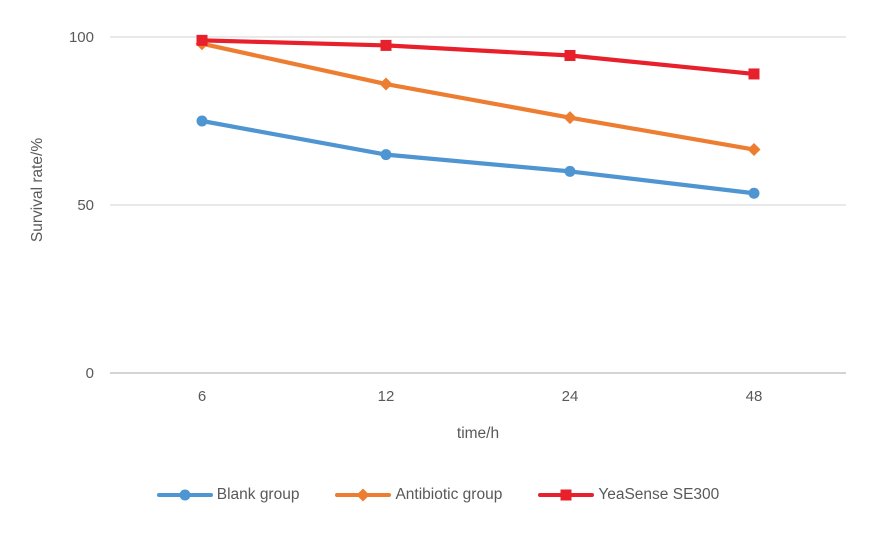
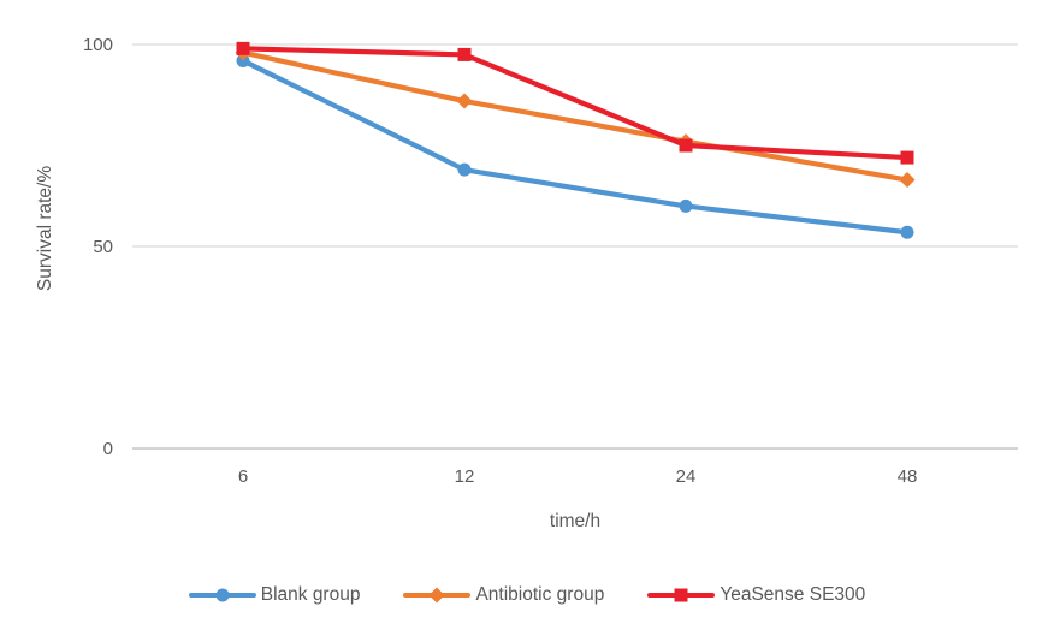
Blank group/6: 75 -> 96
Blank group/12: 65 -> 69
YeaSense SE300/24: 94 -> 75
YeaSense SE300/48: 89 -> 72
